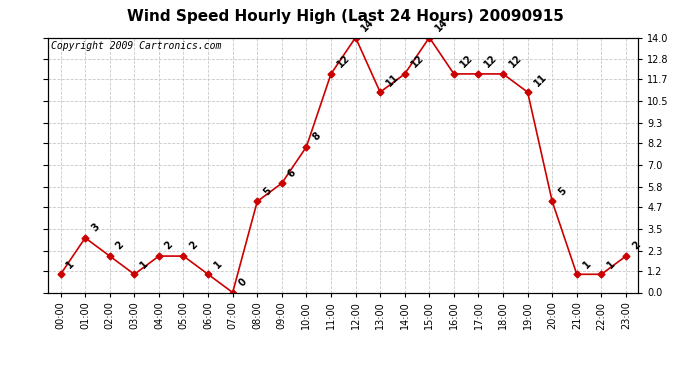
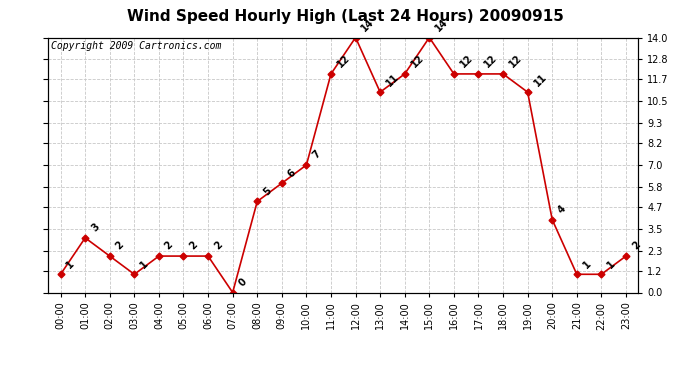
06:00: 1 -> 2
10:00: 8 -> 7
20:00: 5 -> 4
